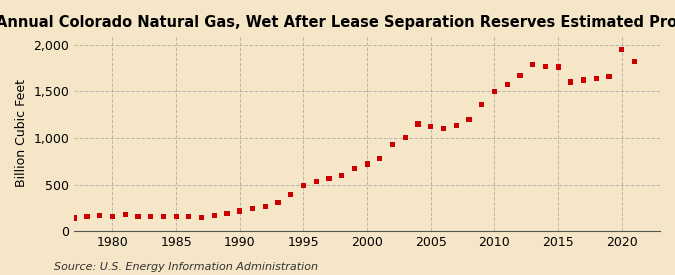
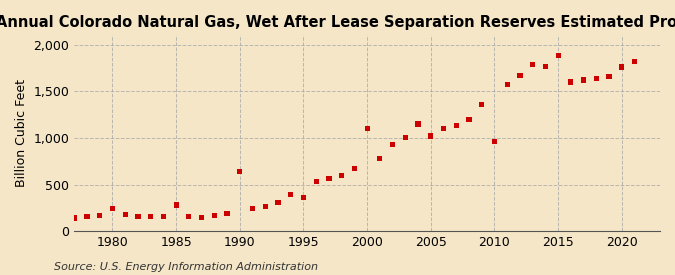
1980: 160 -> 240
1985: 160 -> 280
1990: 220 -> 640
1995: 490 -> 360
2000: 720 -> 1,100
2005: 1,120 -> 1,020
2010: 1,500 -> 960
2015: 1,760 -> 1,880
2020: 1,950 -> 1,760
